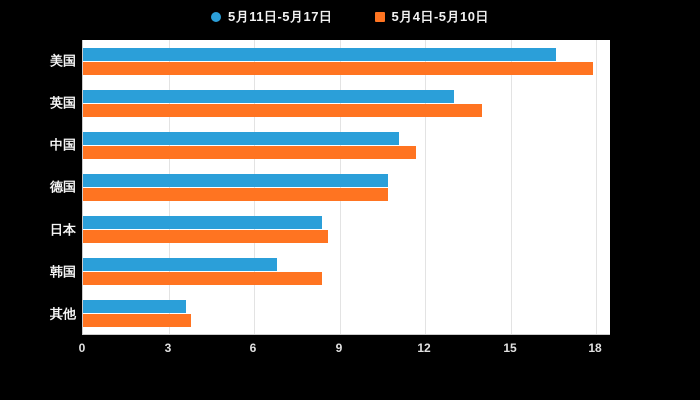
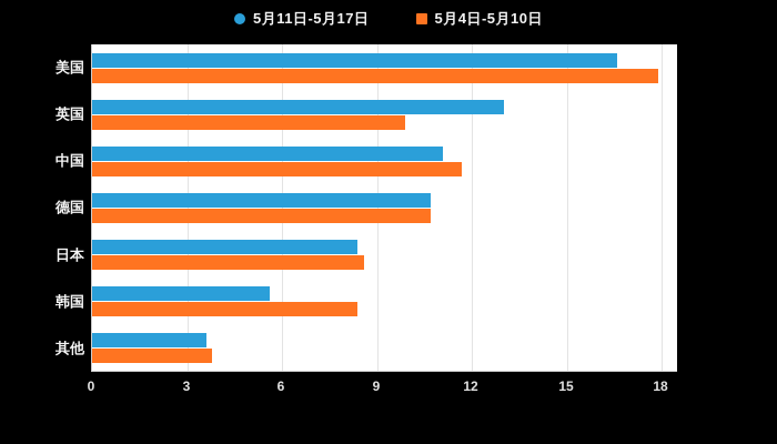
5月4日-5月10日/英国: 14.0 -> 9.9
5月11日-5月17日/韩国: 6.8 -> 5.6
